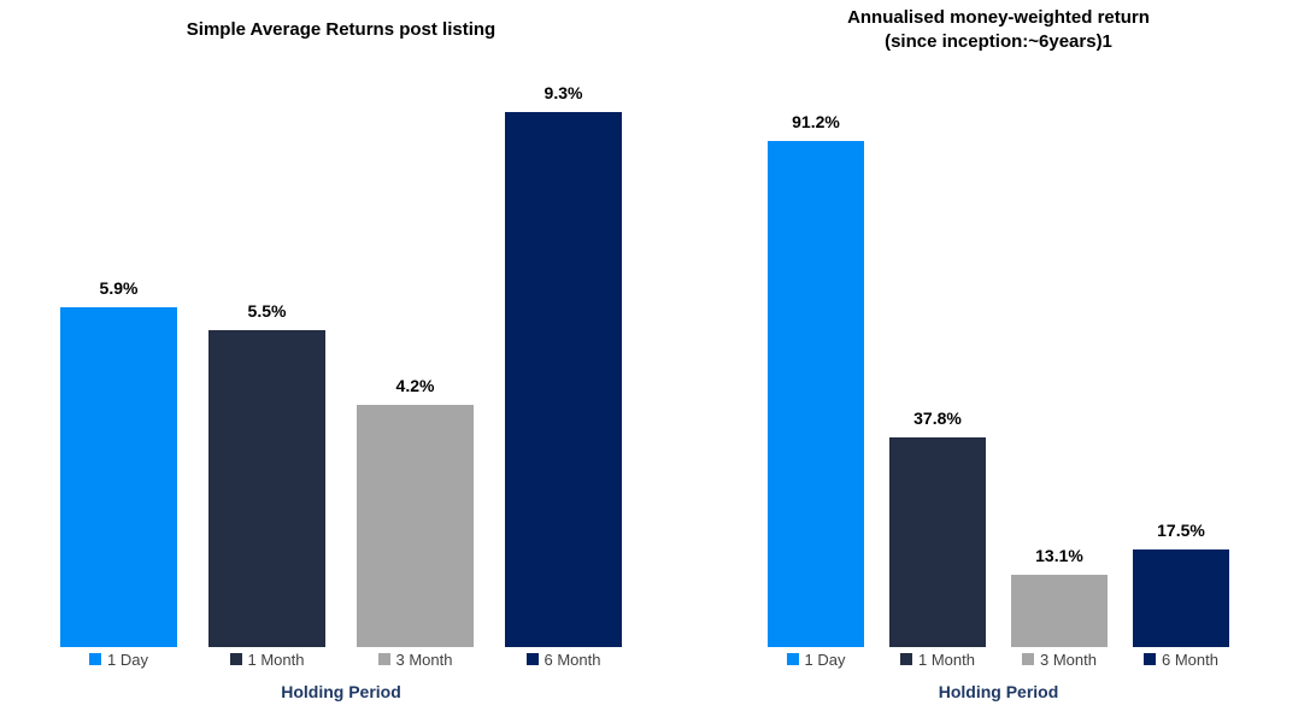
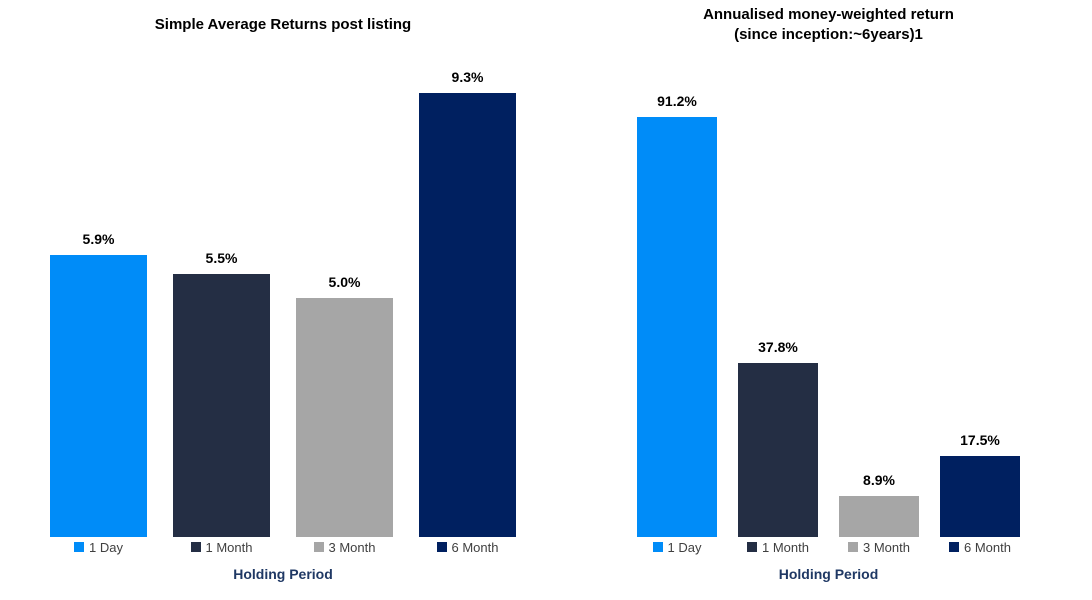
Simple Average Returns post listing/3 Month: 4.2% -> 5.0%
Annualised money-weighted return/3 Month: 13.1% -> 8.9%
